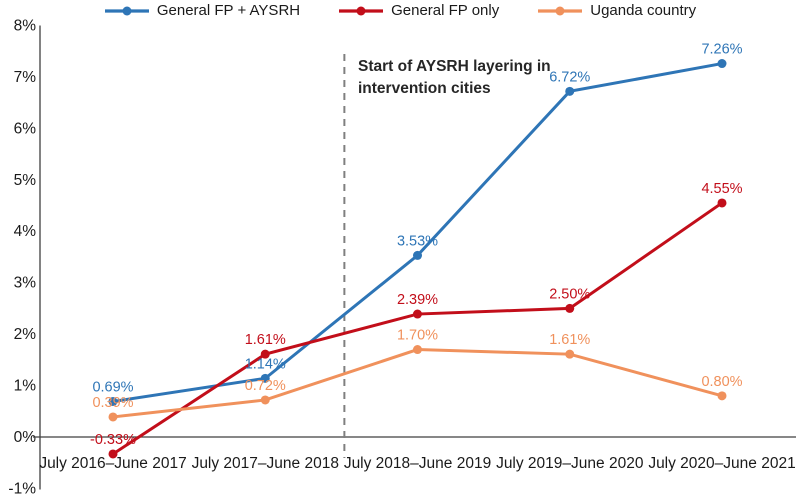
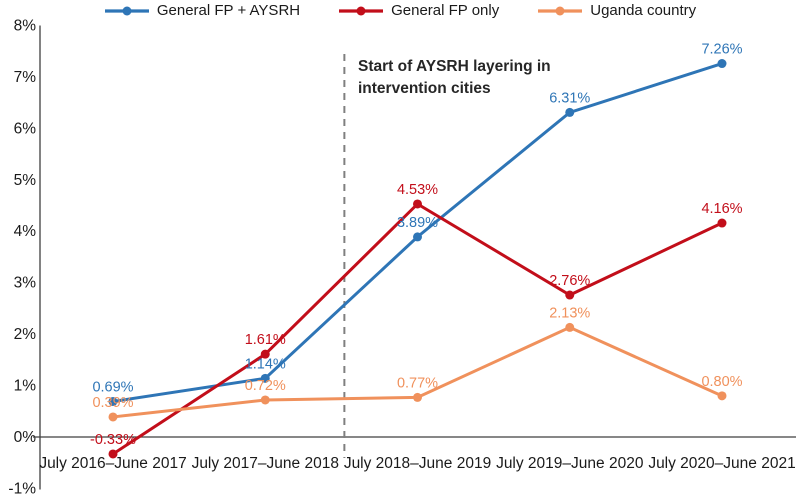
General FP + AYSRH/July 2018–June 2019: 3.53% -> 3.89%
General FP only/July 2018–June 2019: 2.39% -> 4.53%
Uganda country/July 2018–June 2019: 1.70% -> 0.77%
General FP + AYSRH/July 2019–June 2020: 6.72% -> 6.31%
General FP only/July 2019–June 2020: 2.50% -> 2.76%
Uganda country/July 2019–June 2020: 1.61% -> 2.13%
General FP only/July 2020–June 2021: 4.55% -> 4.16%
